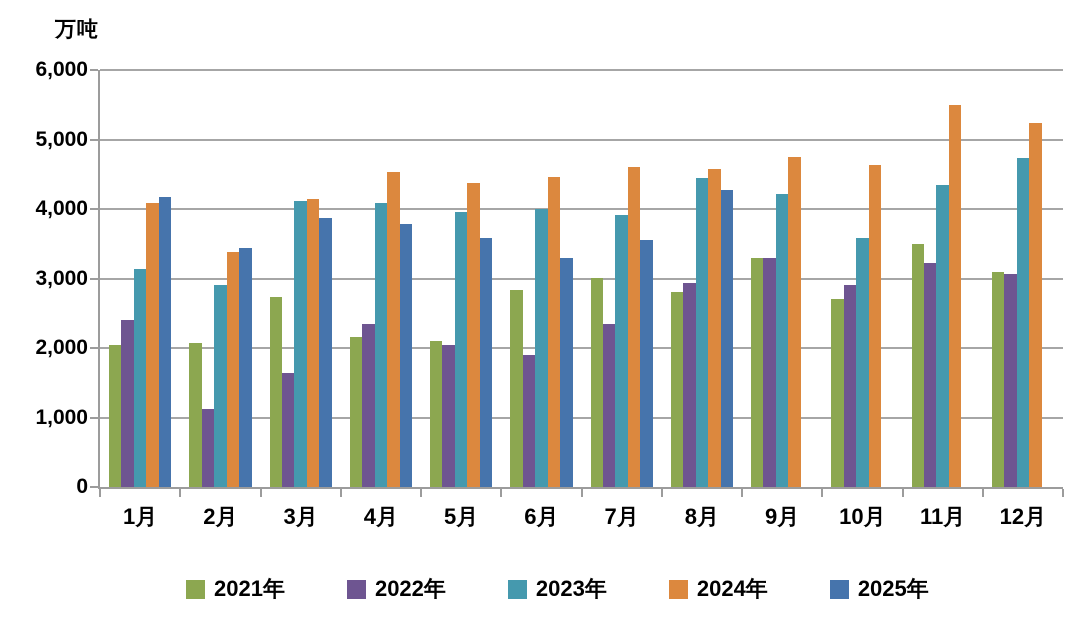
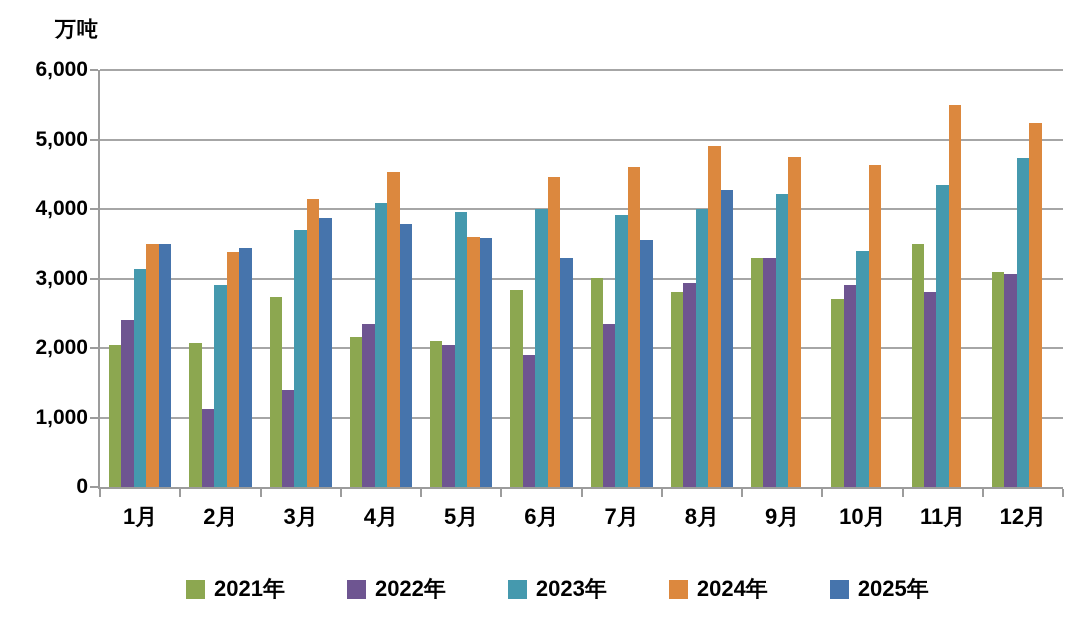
2024年/1月: 4100 -> 3500
2025年/1月: 4200 -> 3500
2022年/3月: 1600 -> 1400
2023年/3月: 4100 -> 3700
2024年/5月: 4400 -> 3600
2023年/8月: 4400 -> 4000
2024年/8月: 4600 -> 4900
2023年/10月: 3600 -> 3400
2022年/11月: 3200 -> 2800
